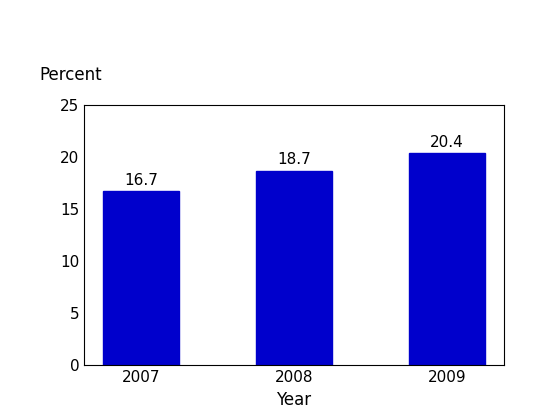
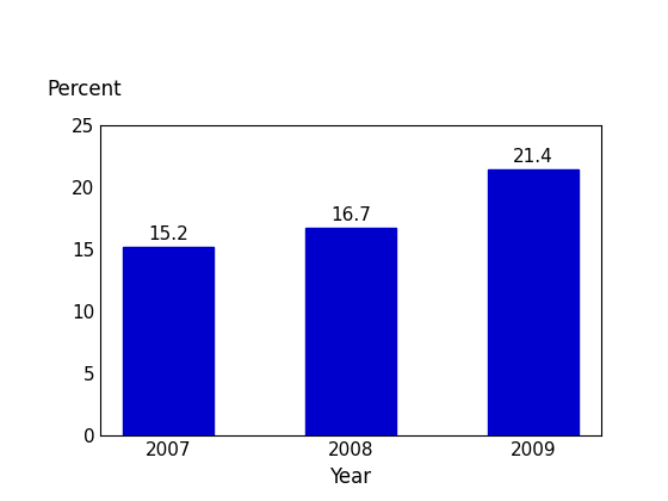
2007: 16.7 -> 15.2
2008: 18.7 -> 16.7
2009: 20.4 -> 21.4
